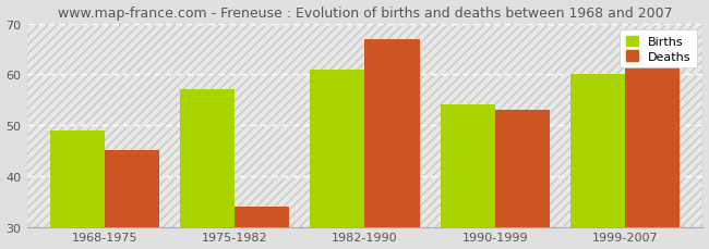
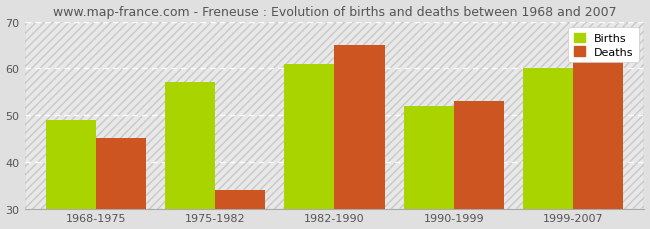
Deaths/1982-1990: 67 -> 65
Births/1990-1999: 54 -> 52
